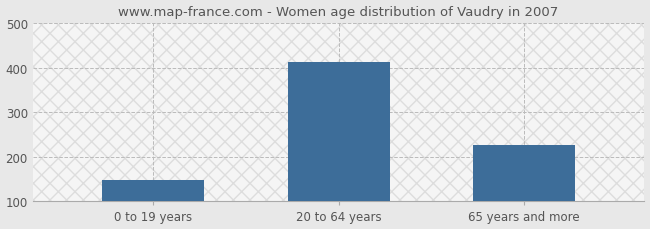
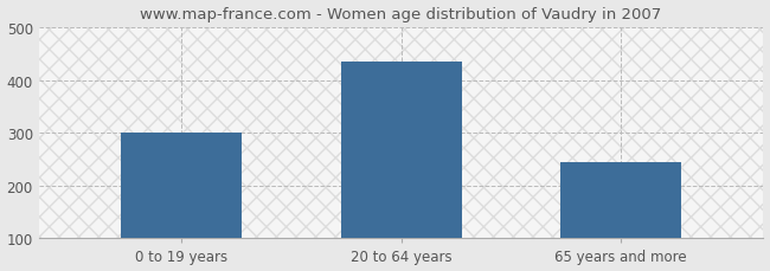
0 to 19 years: 148 -> 300
20 to 64 years: 413 -> 435
65 years and more: 226 -> 245
